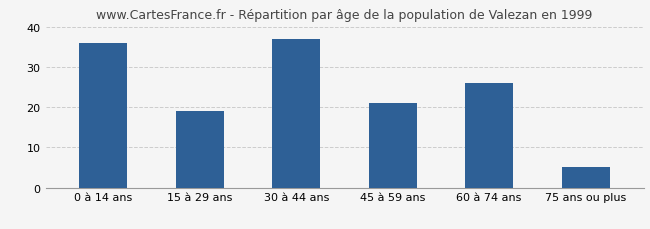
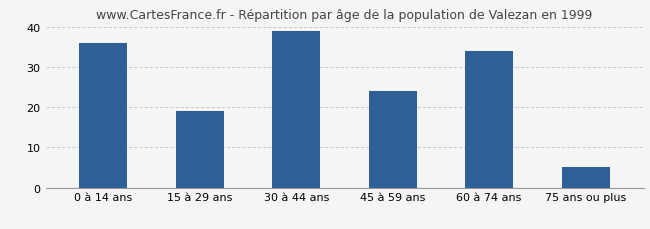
30 à 44 ans: 37 -> 39
45 à 59 ans: 21 -> 24
60 à 74 ans: 26 -> 34
